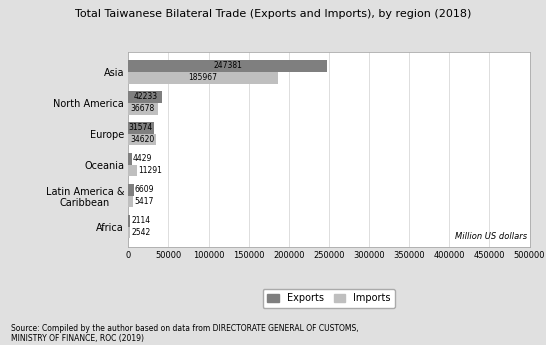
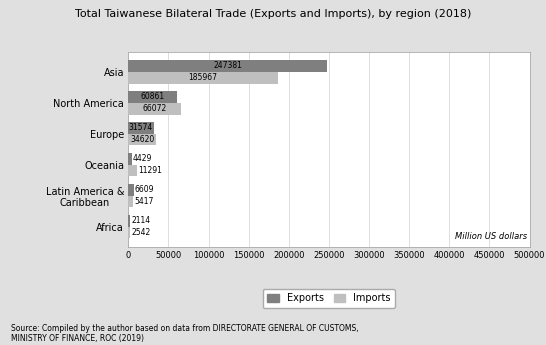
Exports/North America: 42233 -> 60861
Imports/North America: 36678 -> 66072
